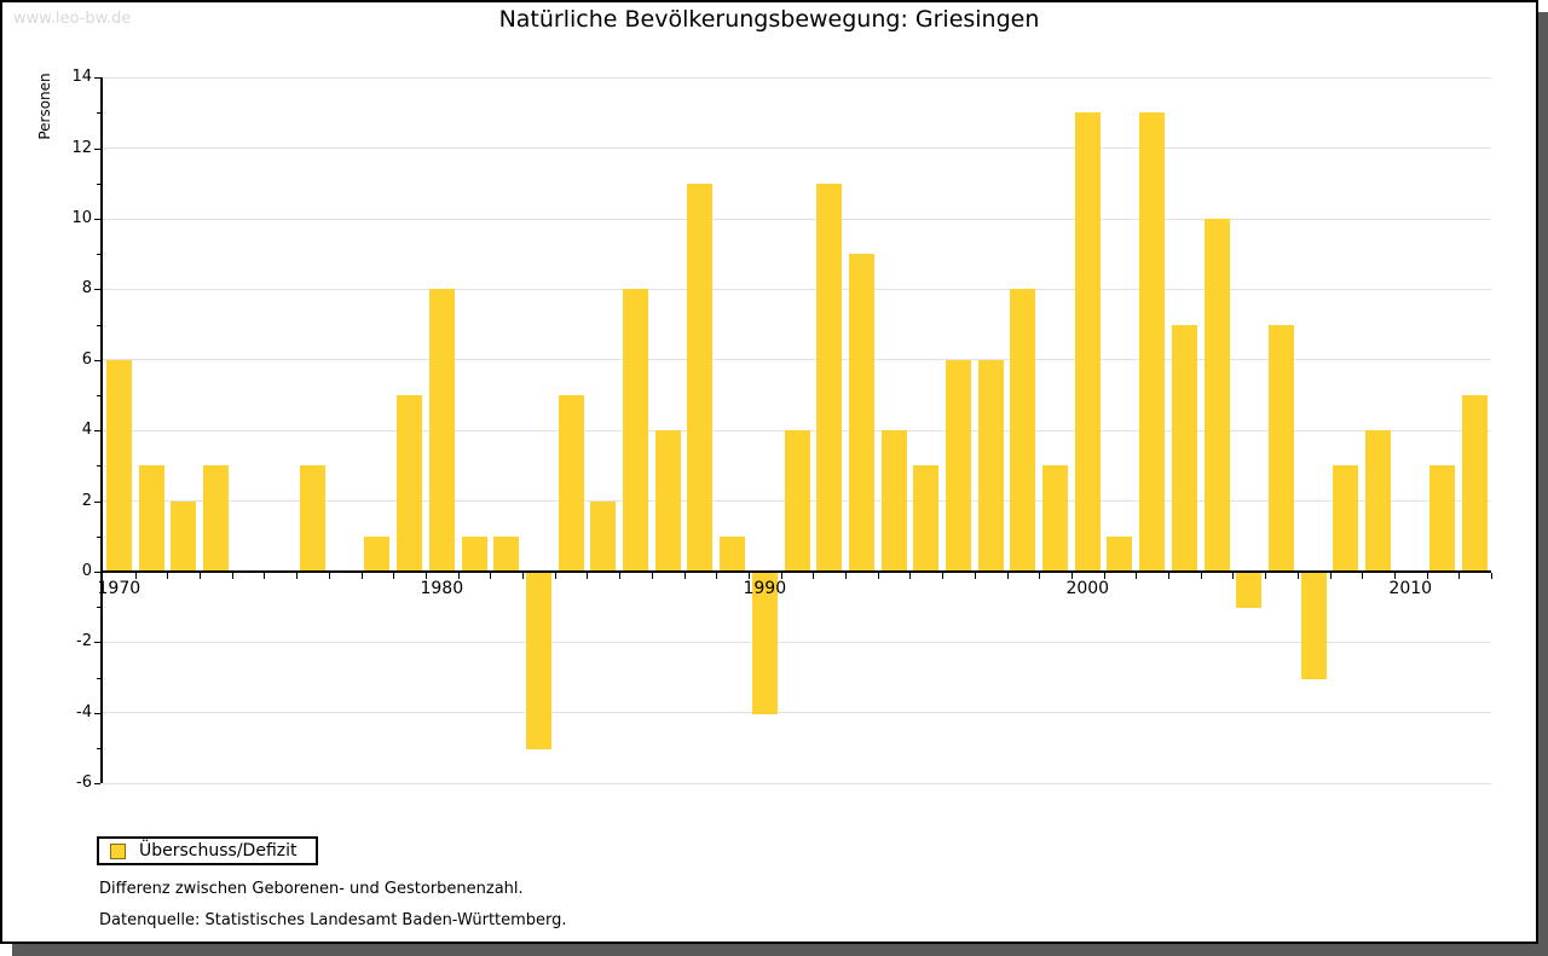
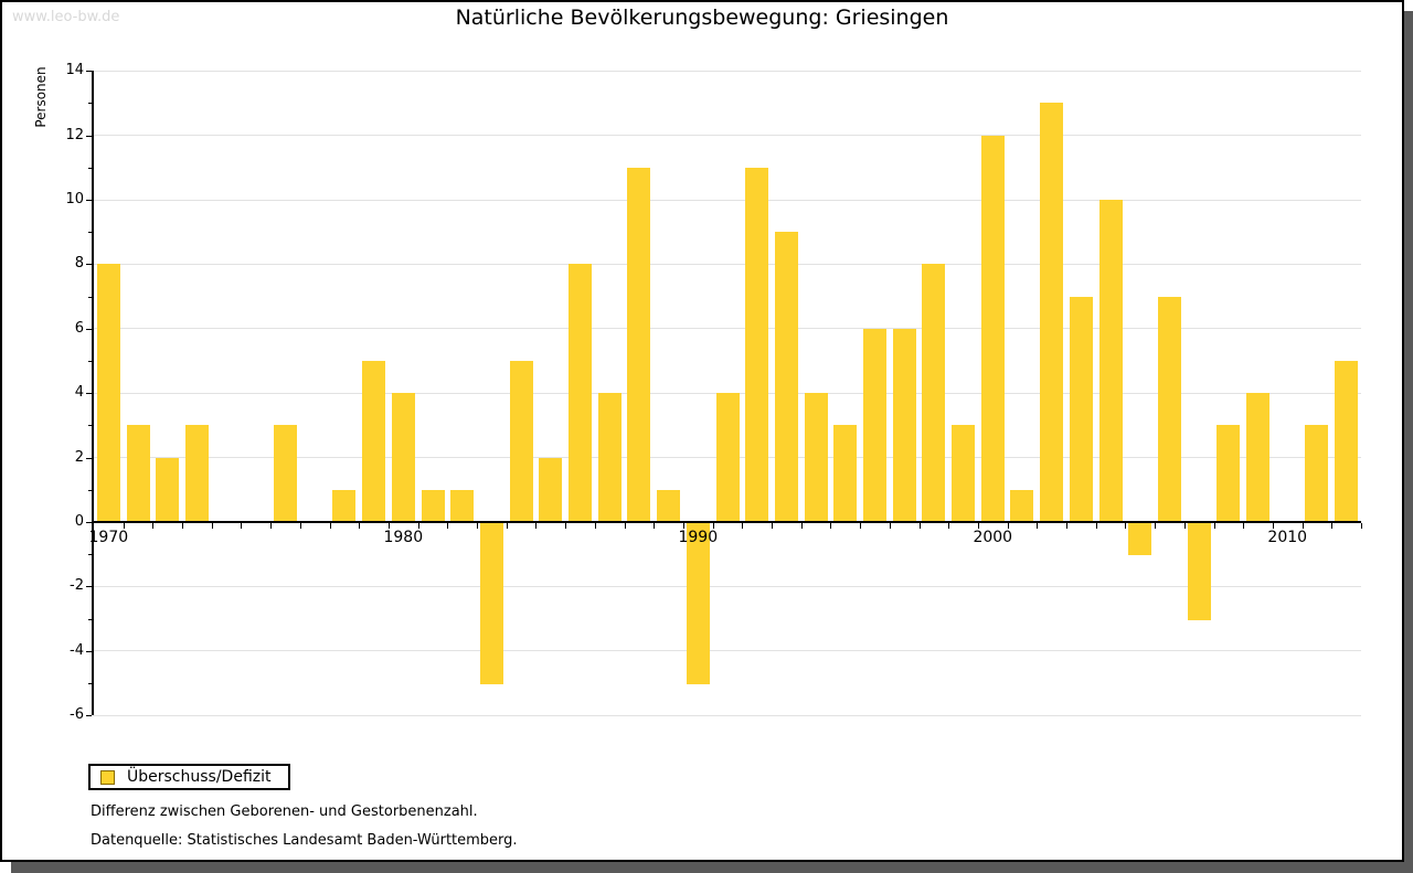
1970: 6 -> 8
1980: 8 -> 4
1990: -4 -> -5
2000: 13 -> 12
